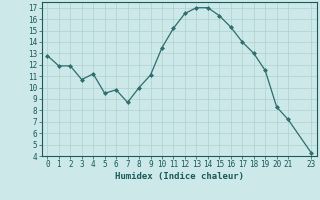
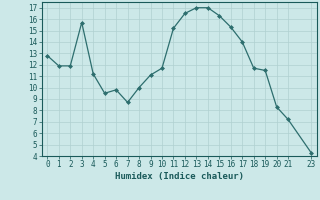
3: 10.7 -> 15.7
10: 13.5 -> 11.7
18: 13.0 -> 11.7
